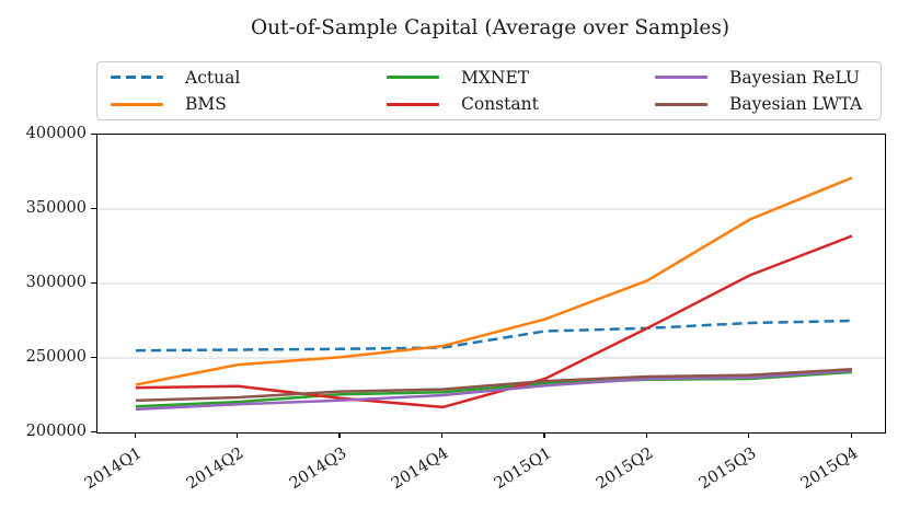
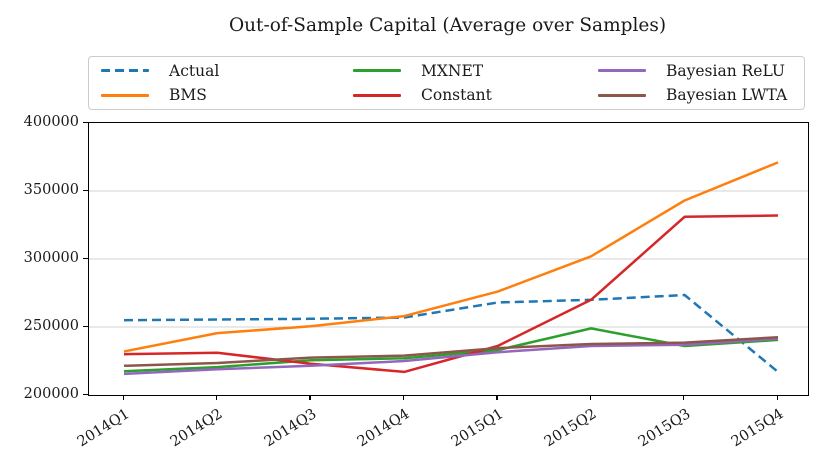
MXNET/2015Q2: 236000 -> 249000
Constant/2015Q3: 306000 -> 331000
Actual/2015Q4: 275000 -> 217000
